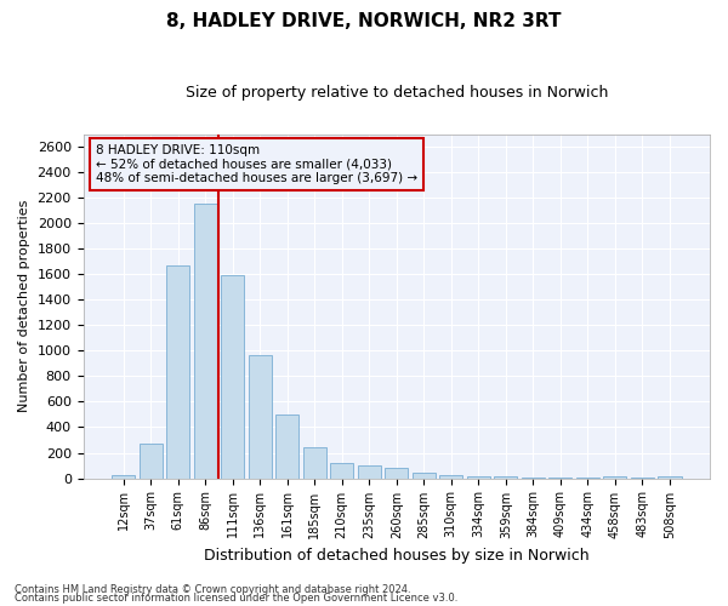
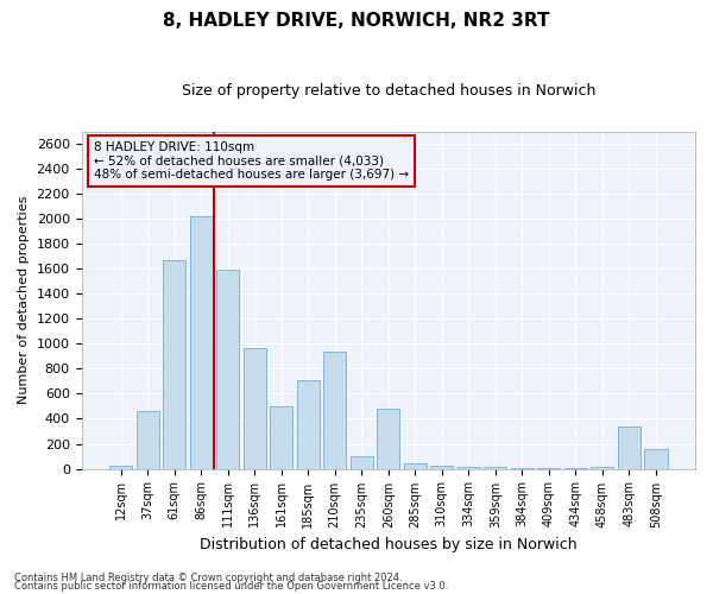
37sqm: 270 -> 460
86sqm: 2150 -> 2020
185sqm: 240 -> 710
210sqm: 120 -> 940
260sqm: 80 -> 480
483sqm: 0 -> 340
508sqm: 20 -> 160
